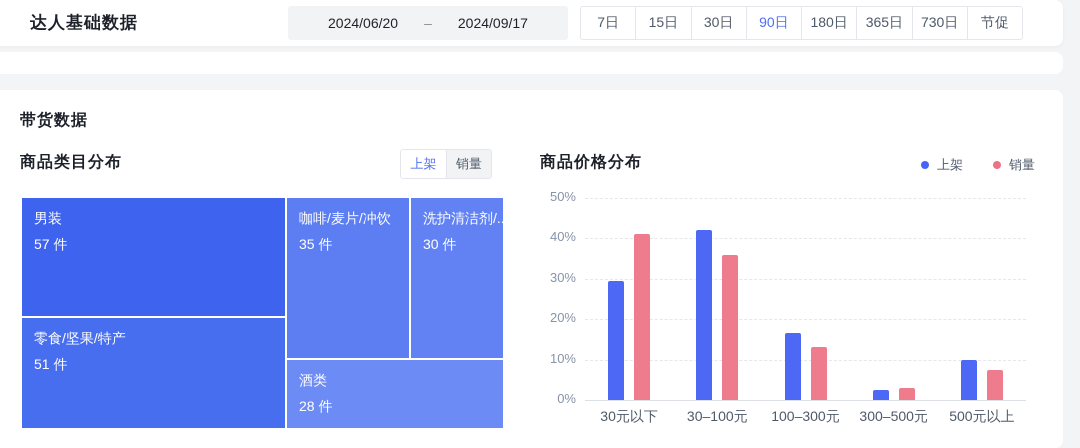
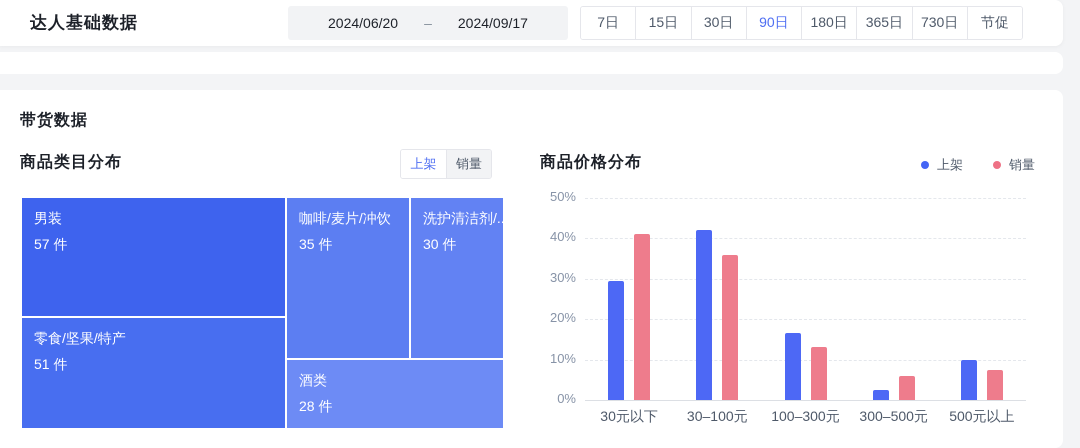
销量/300–500元: 3% -> 6%
